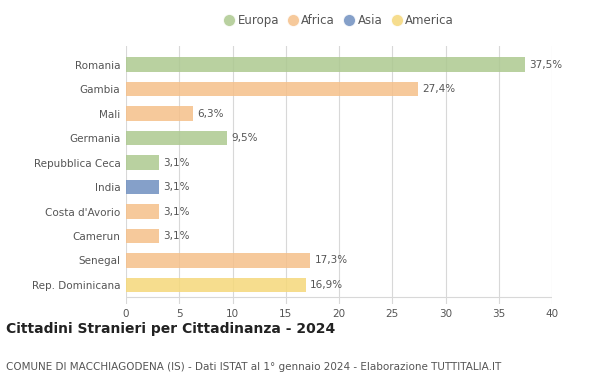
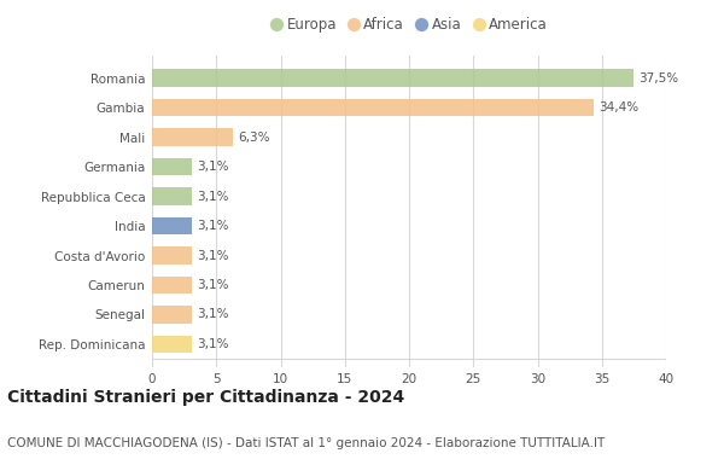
Gambia: 27,4% -> 34,4%
Germania: 9,5% -> 3,1%
Senegal: 17,3% -> 3,1%
Rep. Dominicana: 16,9% -> 3,1%
